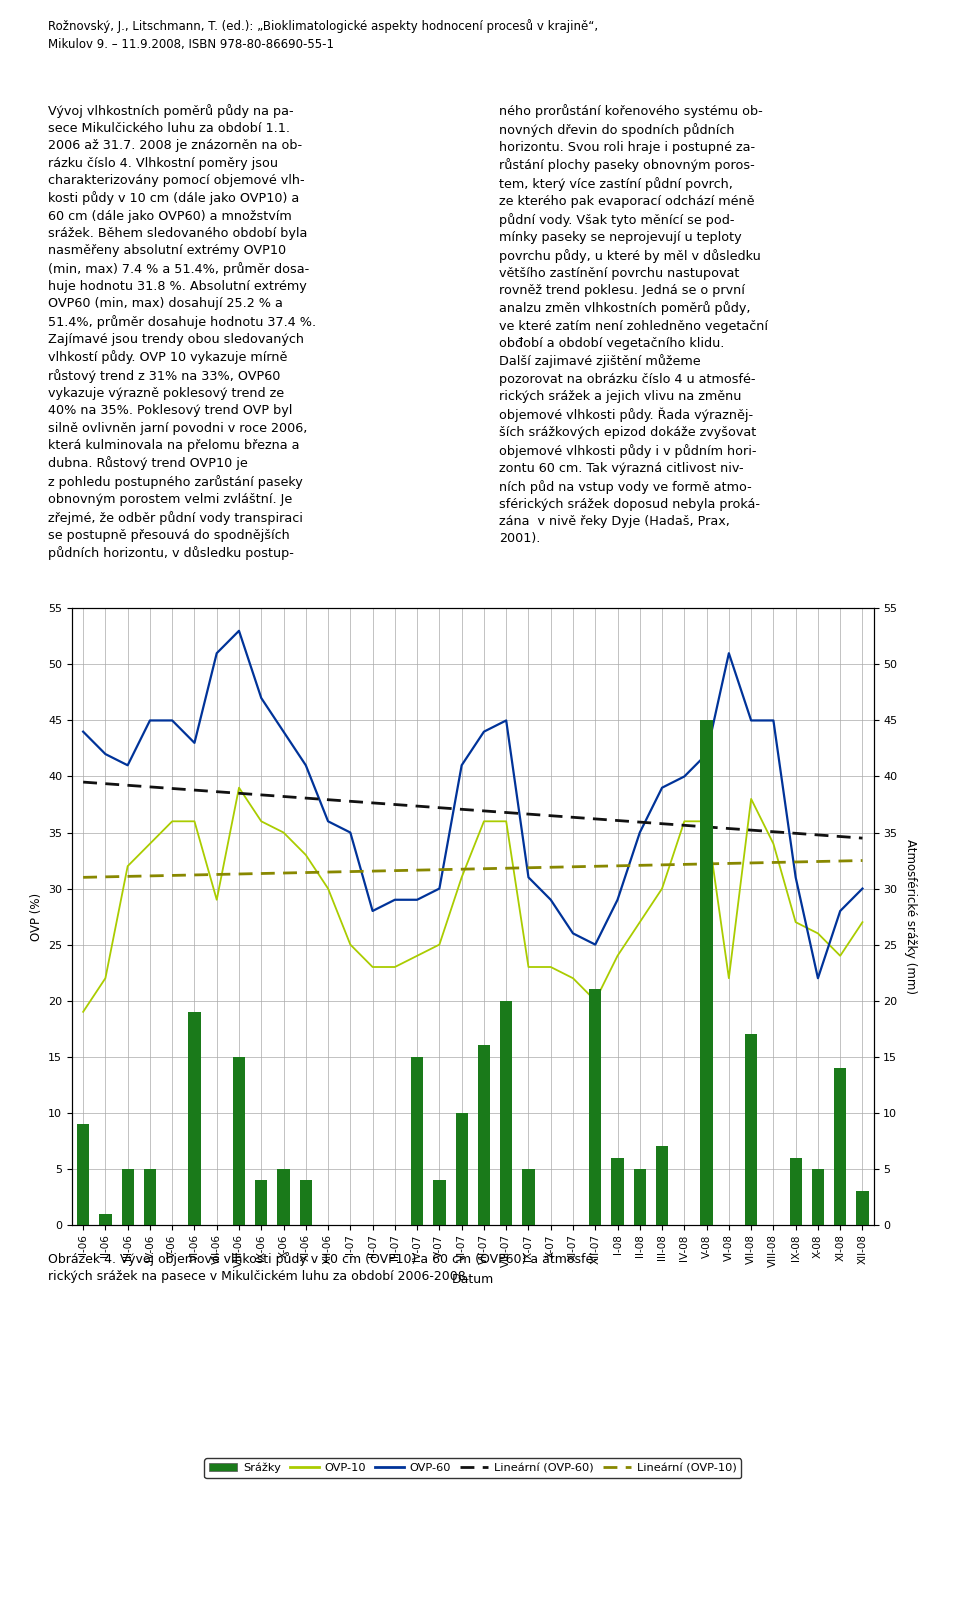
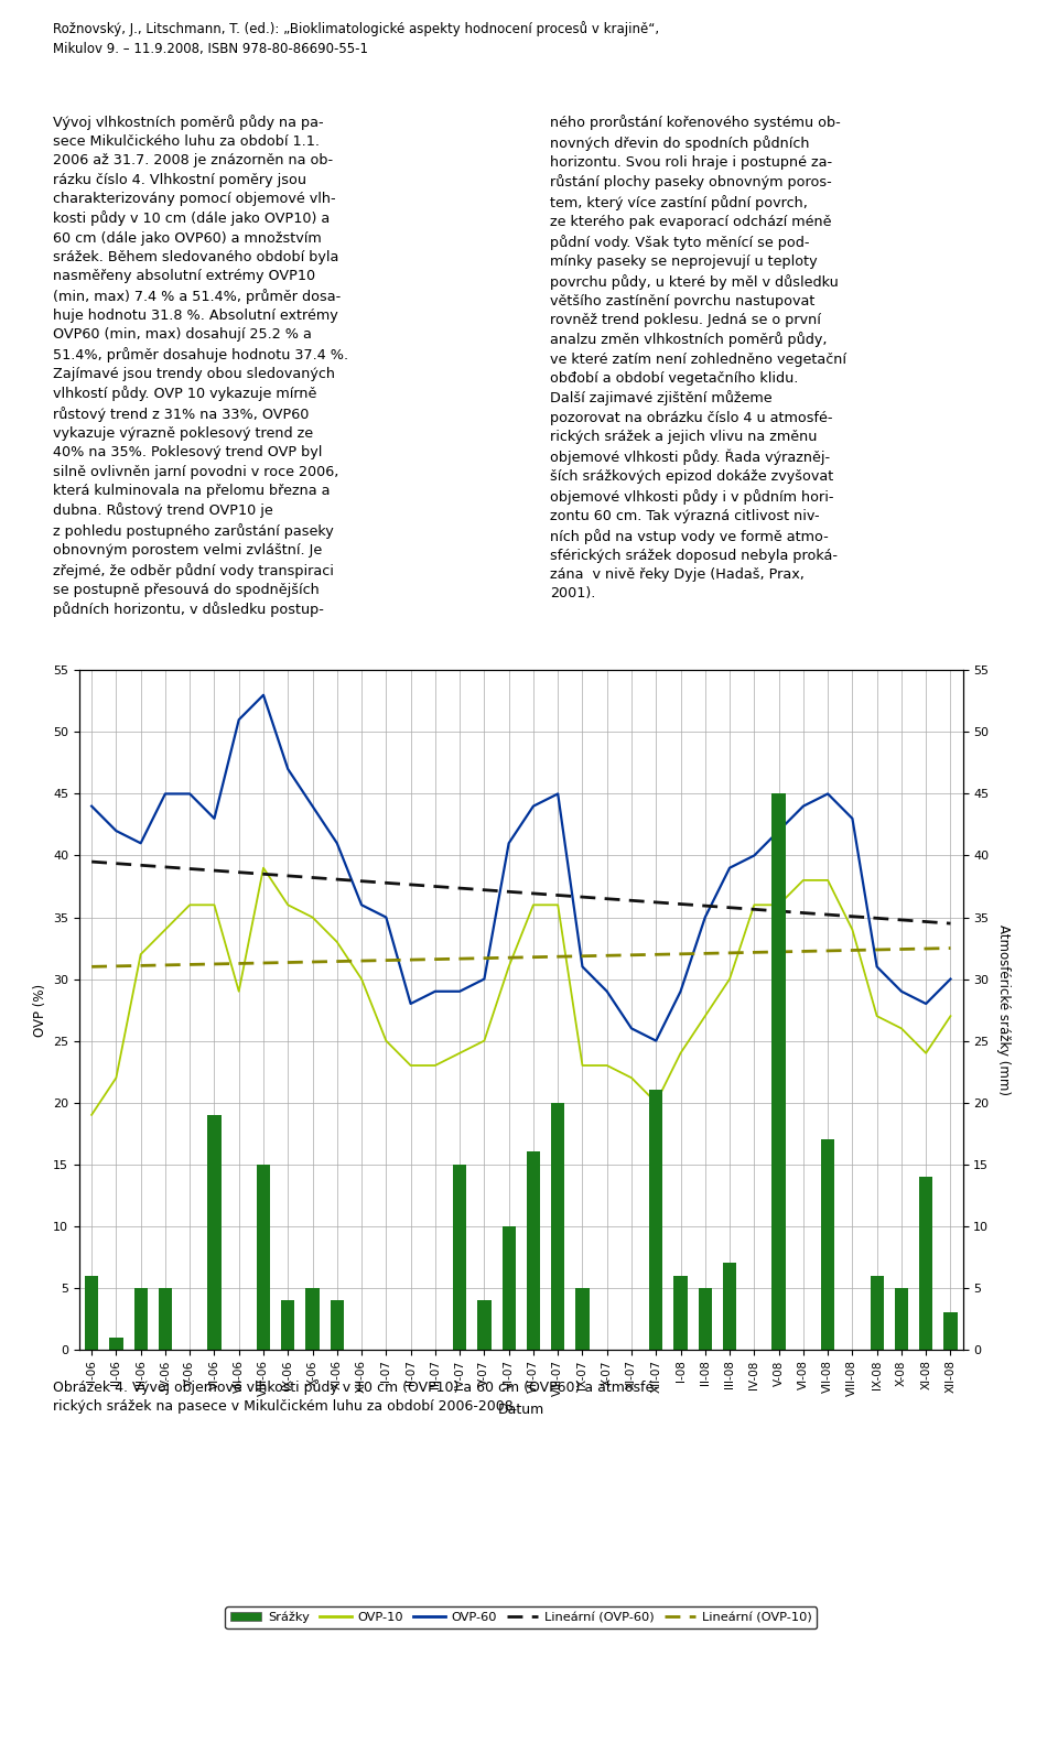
Srážky/I-06: 9 -> 6
OVP-10/VI-08: 22 -> 38
OVP-60/VI-08: 51 -> 44
OVP-60/VIII-08: 45 -> 43
OVP-60/X-08: 22 -> 29
